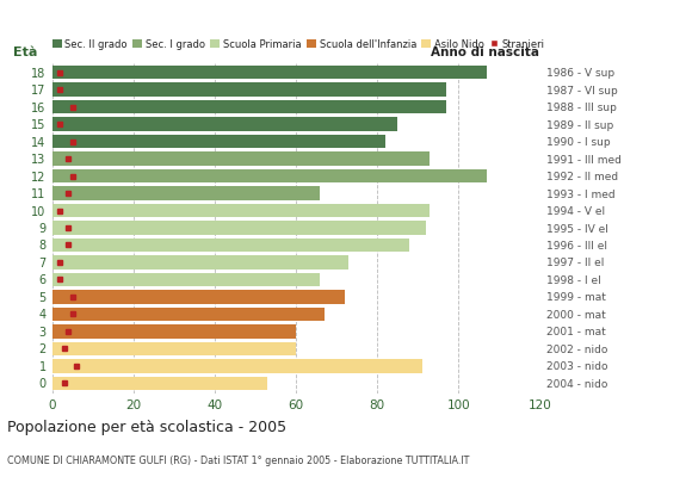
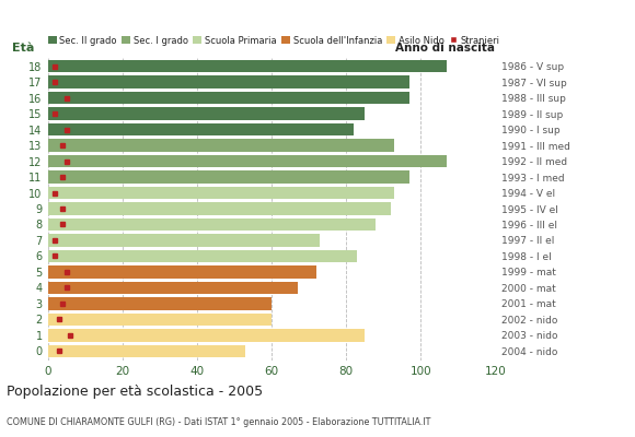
11: 66 -> 97
6: 66 -> 83
1: 91 -> 85
